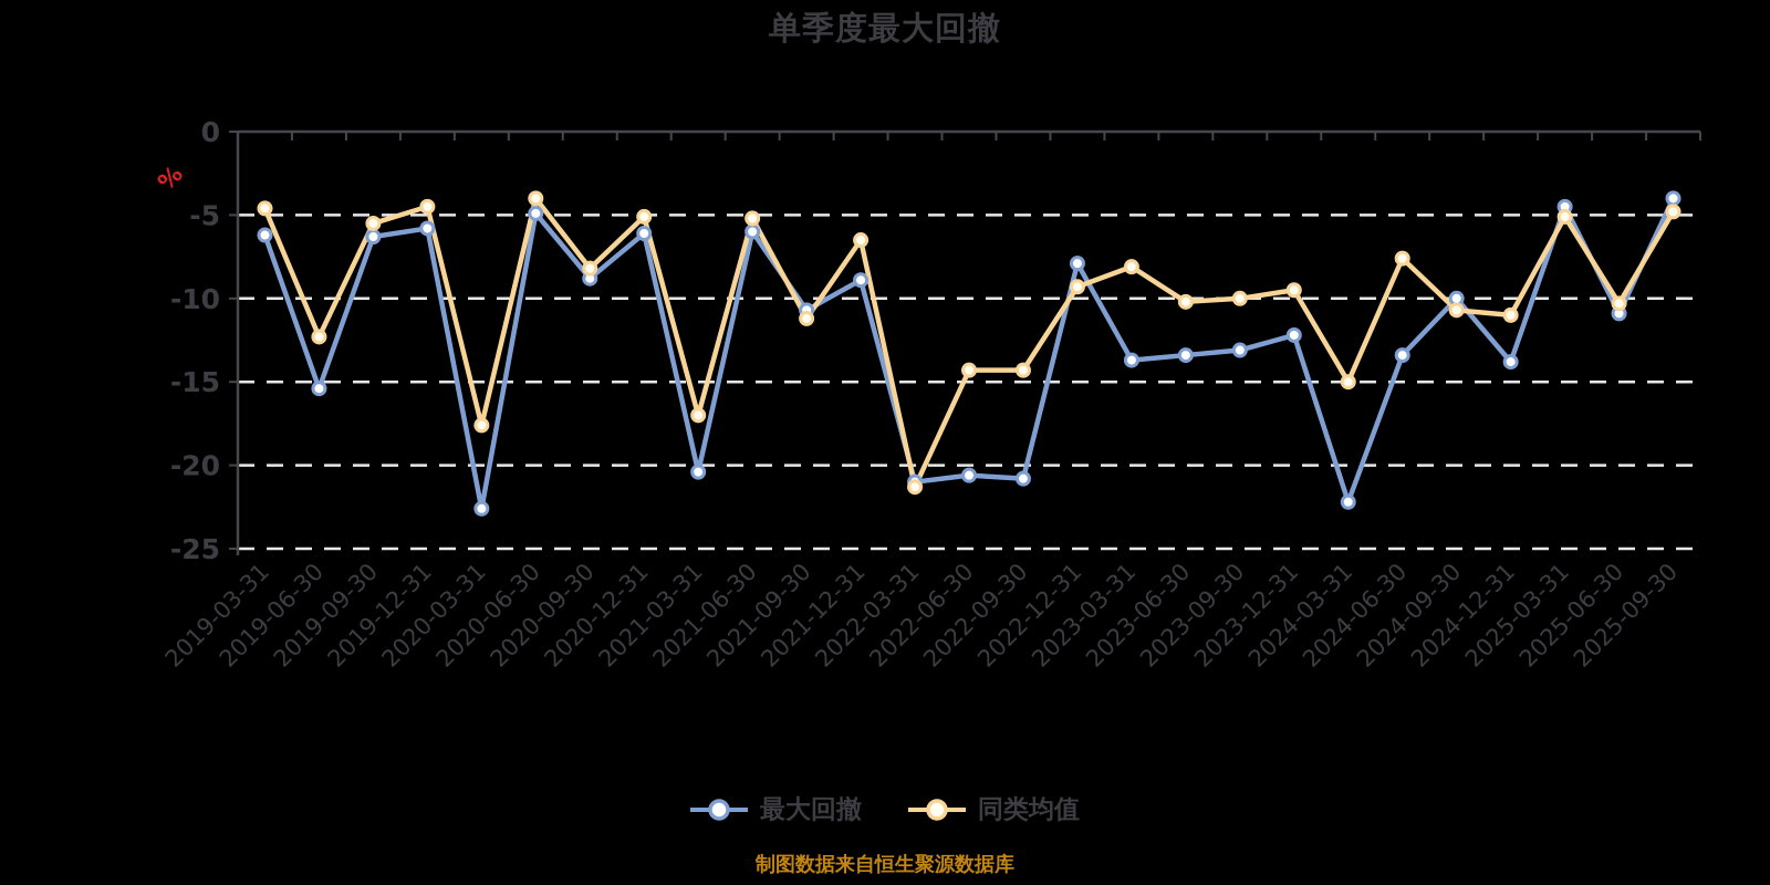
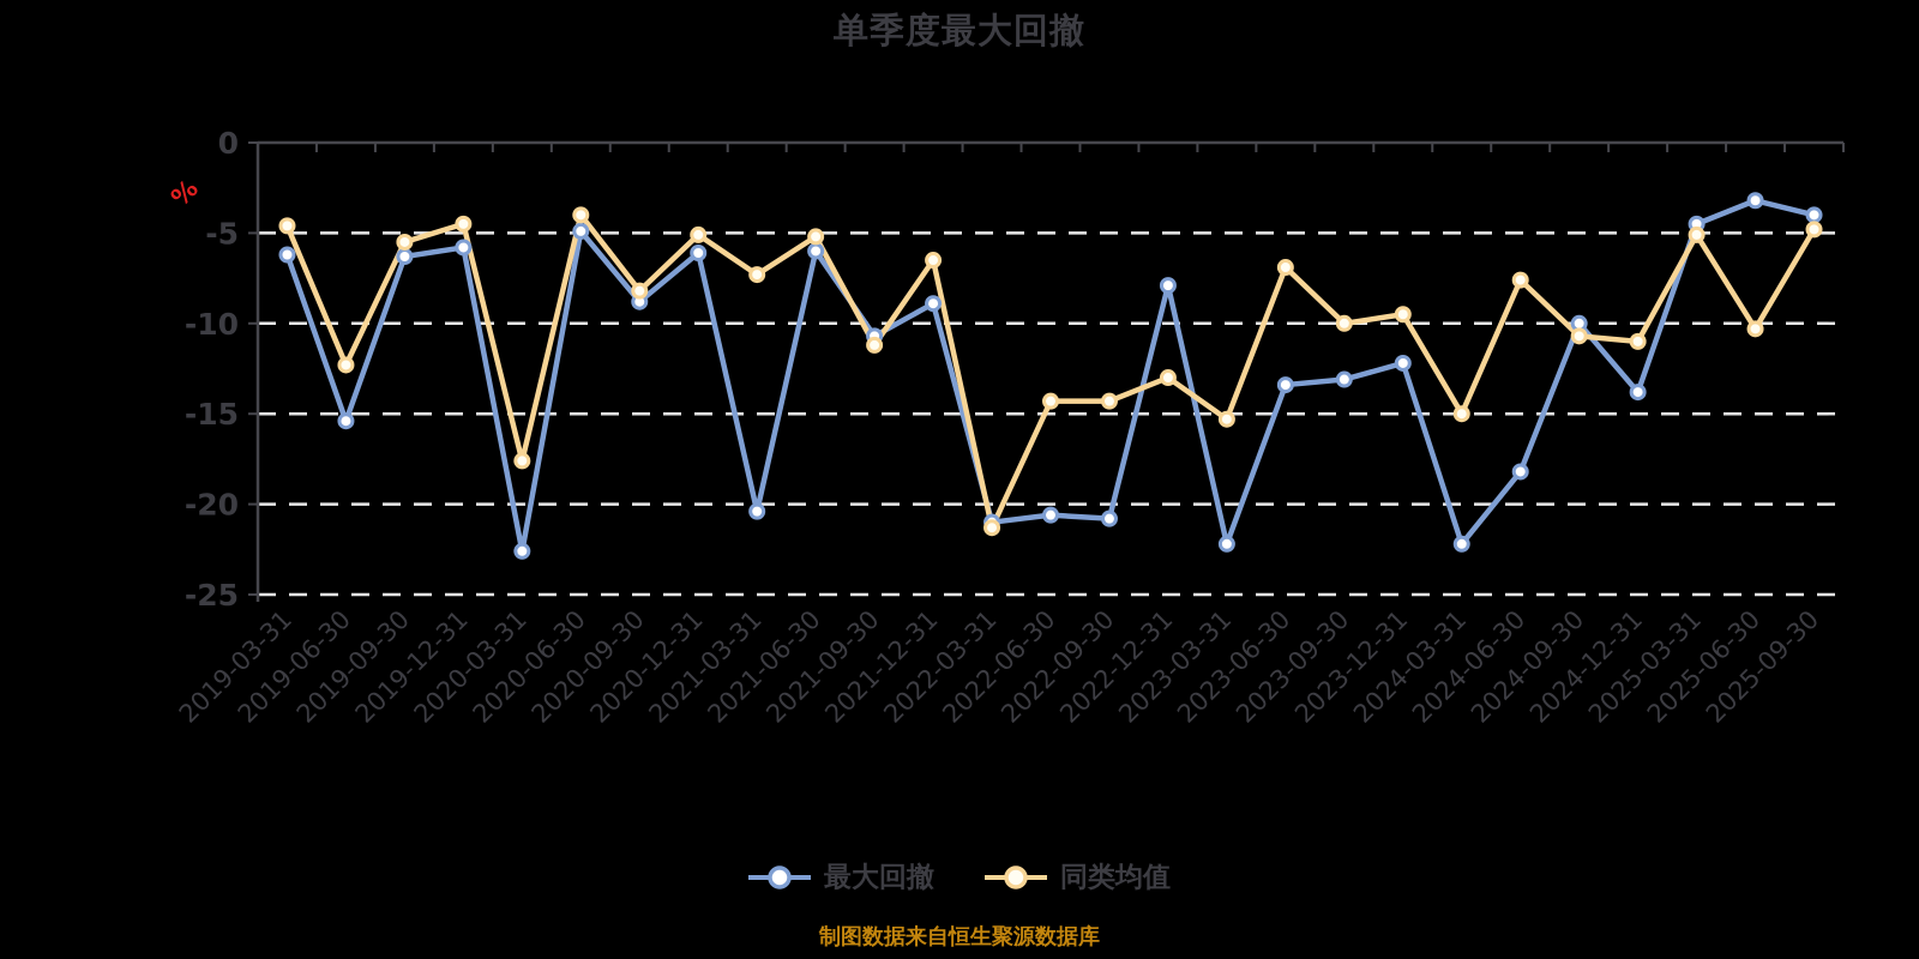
同类均值/2021-03-31: -17.0 -> -7.3
同类均值/2022-12-31: -9.3 -> -13.0
最大回撤/2023-03-31: -13.7 -> -22.2
同类均值/2023-03-31: -8.1 -> -15.3
同类均值/2023-06-30: -10.2 -> -6.9
最大回撤/2024-06-30: -13.4 -> -18.2
最大回撤/2025-06-30: -10.9 -> -3.2
